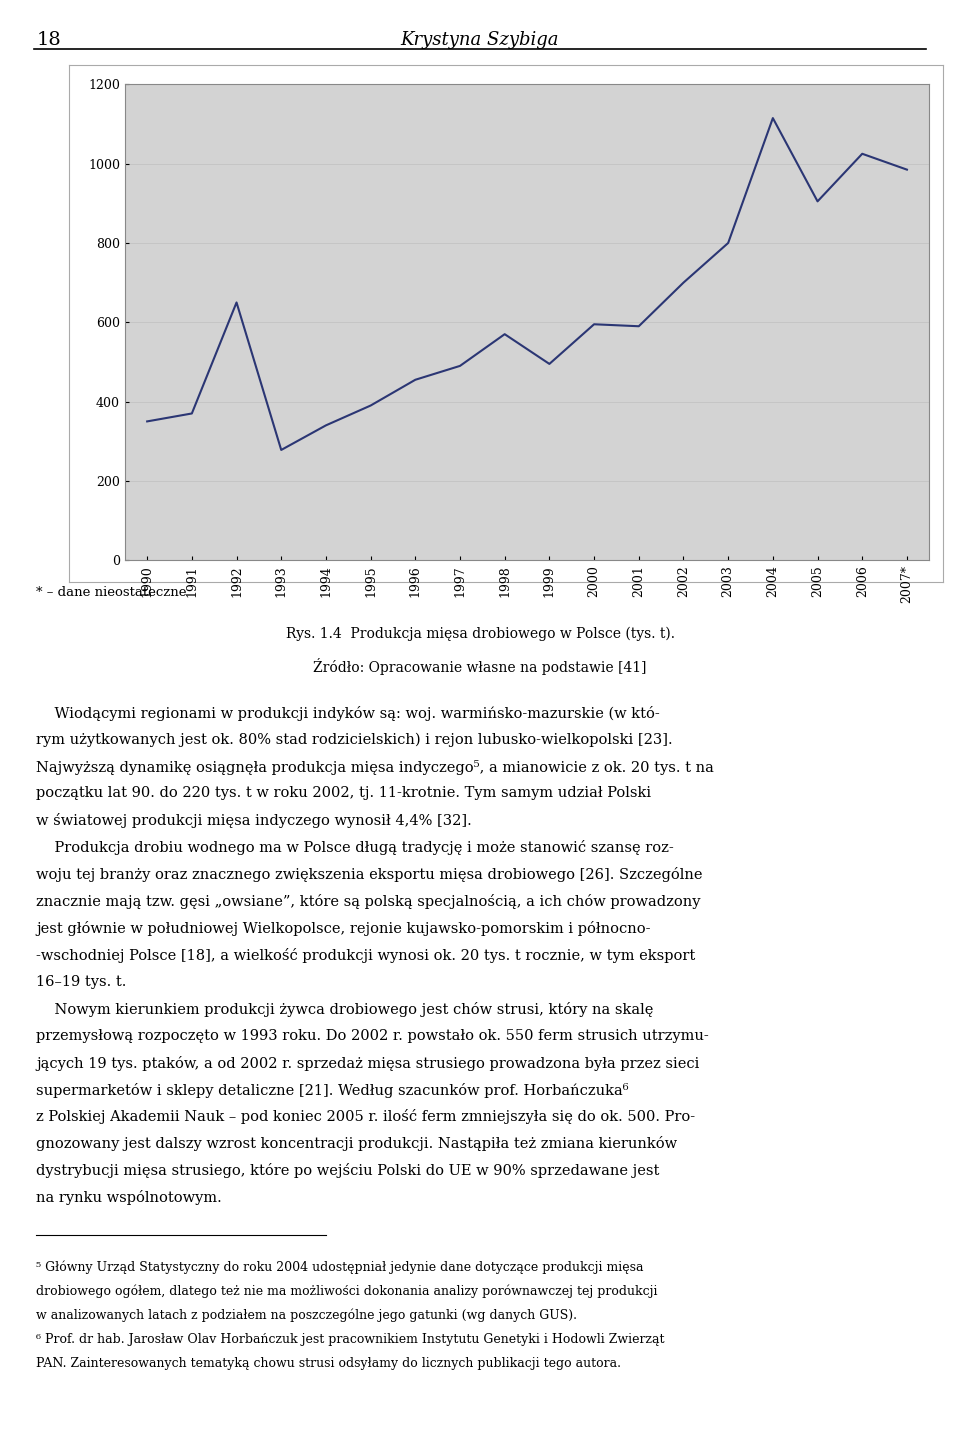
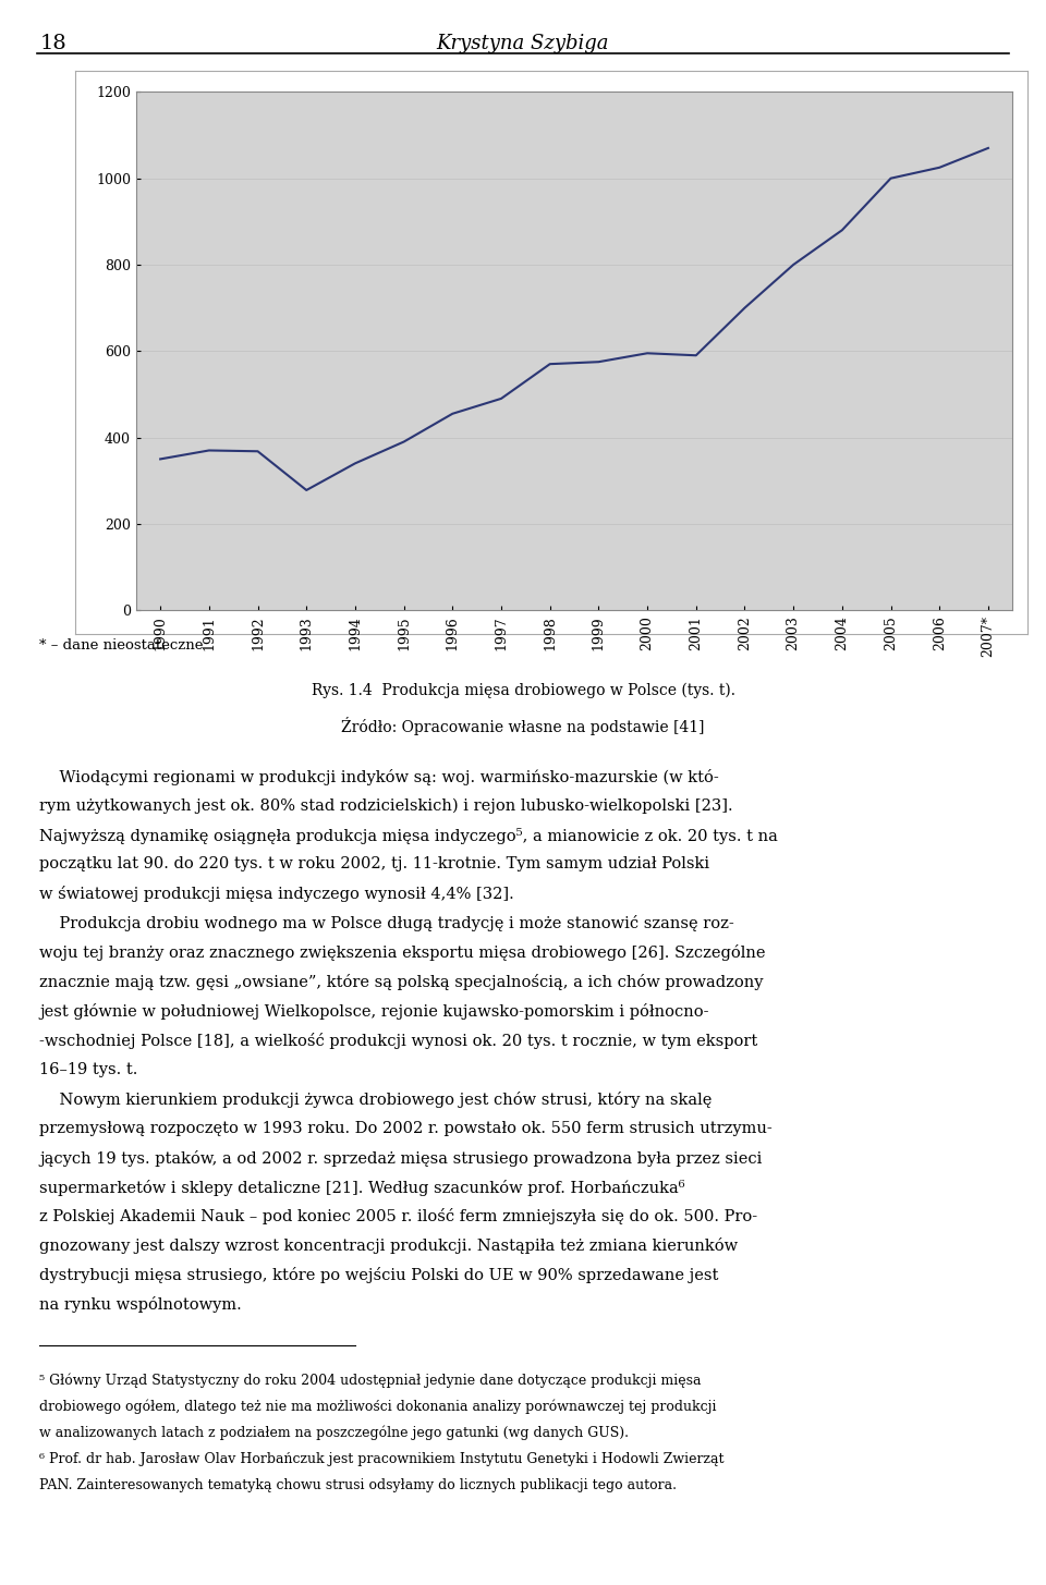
1992: 650 -> 368
1999: 495 -> 575
2004: 1115 -> 880
2005: 905 -> 1000
2007*: 985 -> 1070
